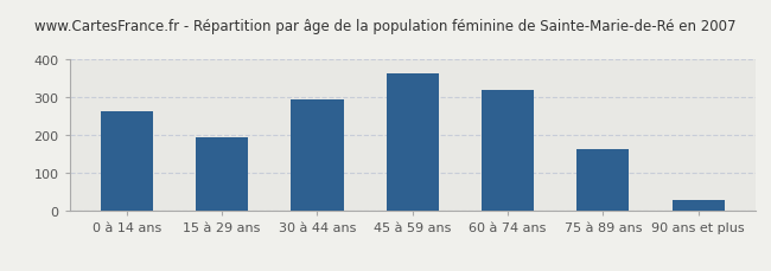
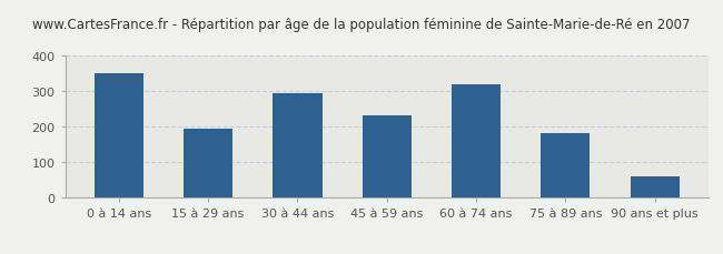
0 à 14 ans: 263 -> 350
45 à 59 ans: 362 -> 230
75 à 89 ans: 164 -> 180
90 ans et plus: 28 -> 60
